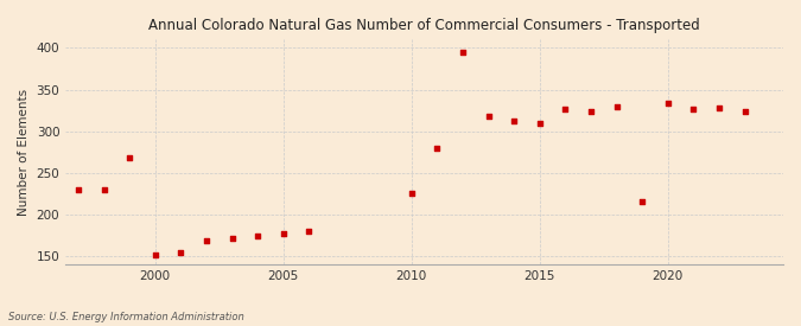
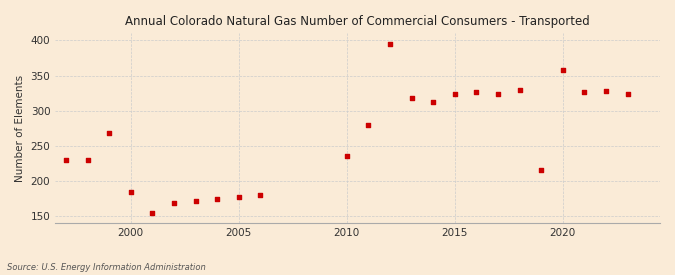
2000: 152 -> 184
2010: 225 -> 236
2015: 309 -> 324
2020: 333 -> 358
